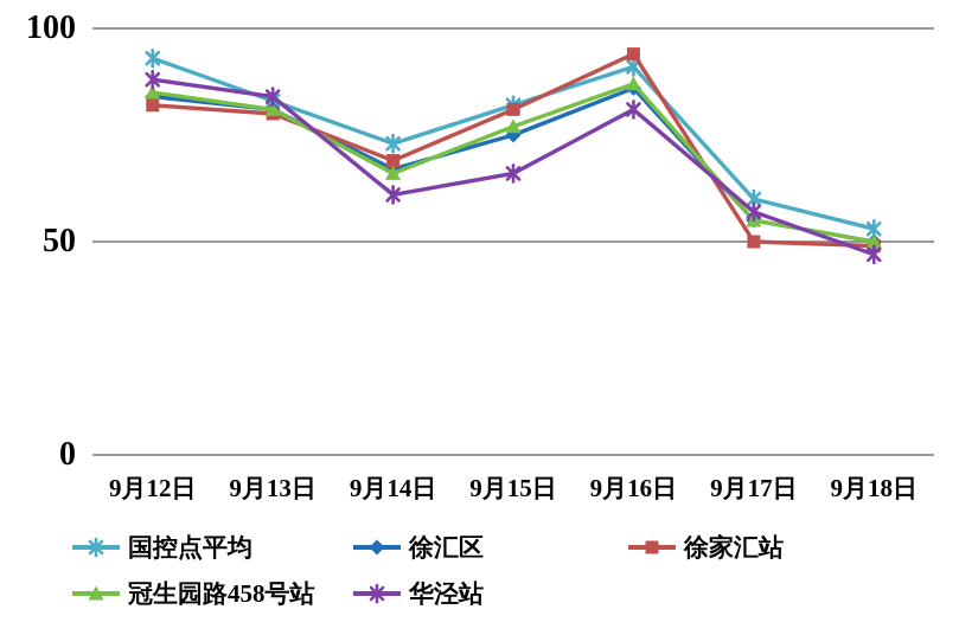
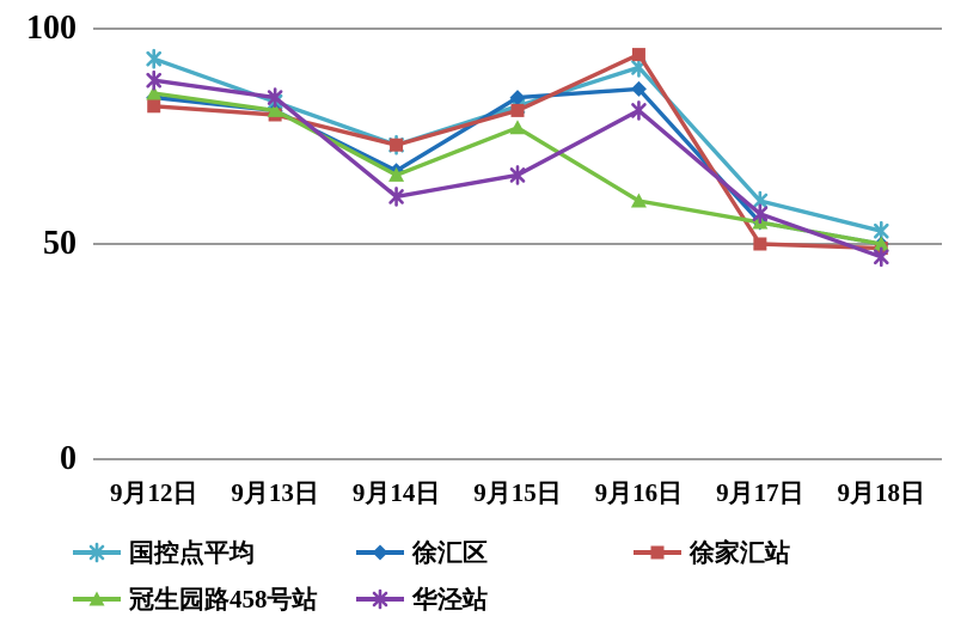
徐家汇站/9月14日: 69 -> 73
徐汇区/9月15日: 75 -> 84
冠生园路458号站/9月16日: 87 -> 60
